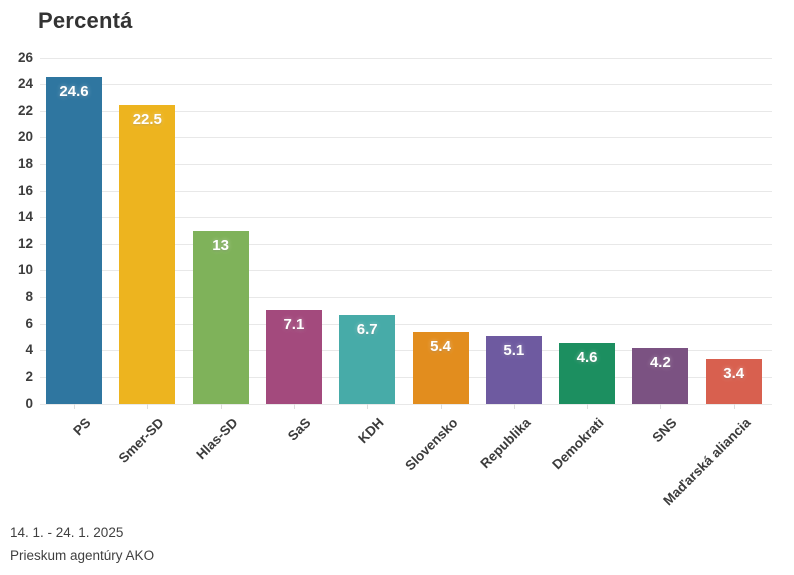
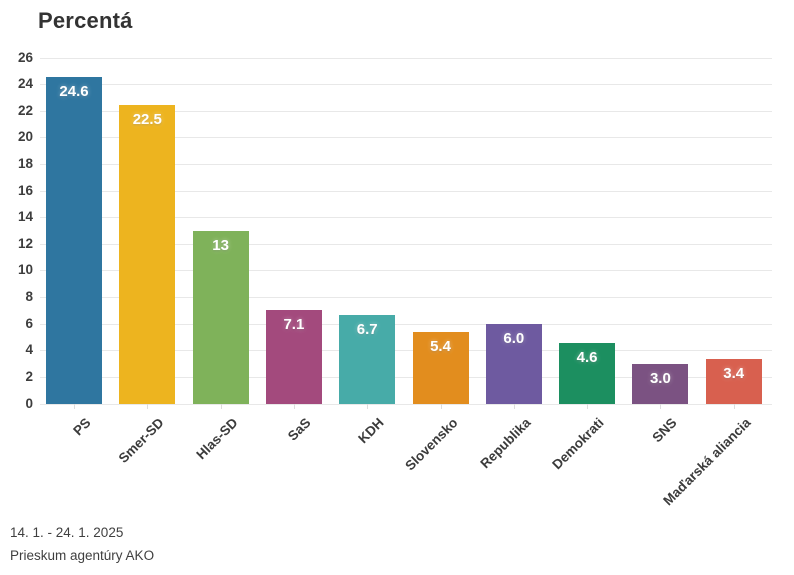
Republika: 5.1 -> 6.0
SNS: 4.2 -> 3.0
